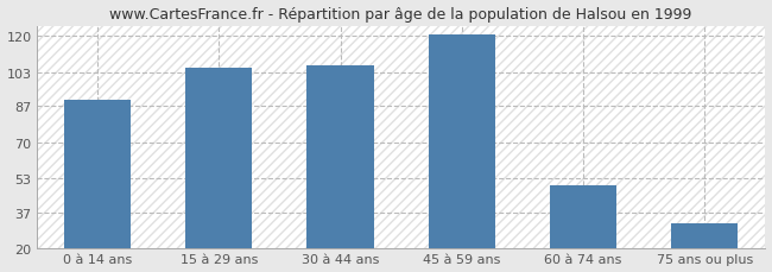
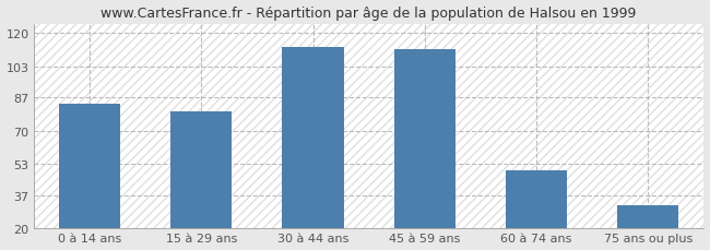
0 à 14 ans: 90 -> 84
15 à 29 ans: 105 -> 80
30 à 44 ans: 106 -> 113
45 à 59 ans: 121 -> 112
